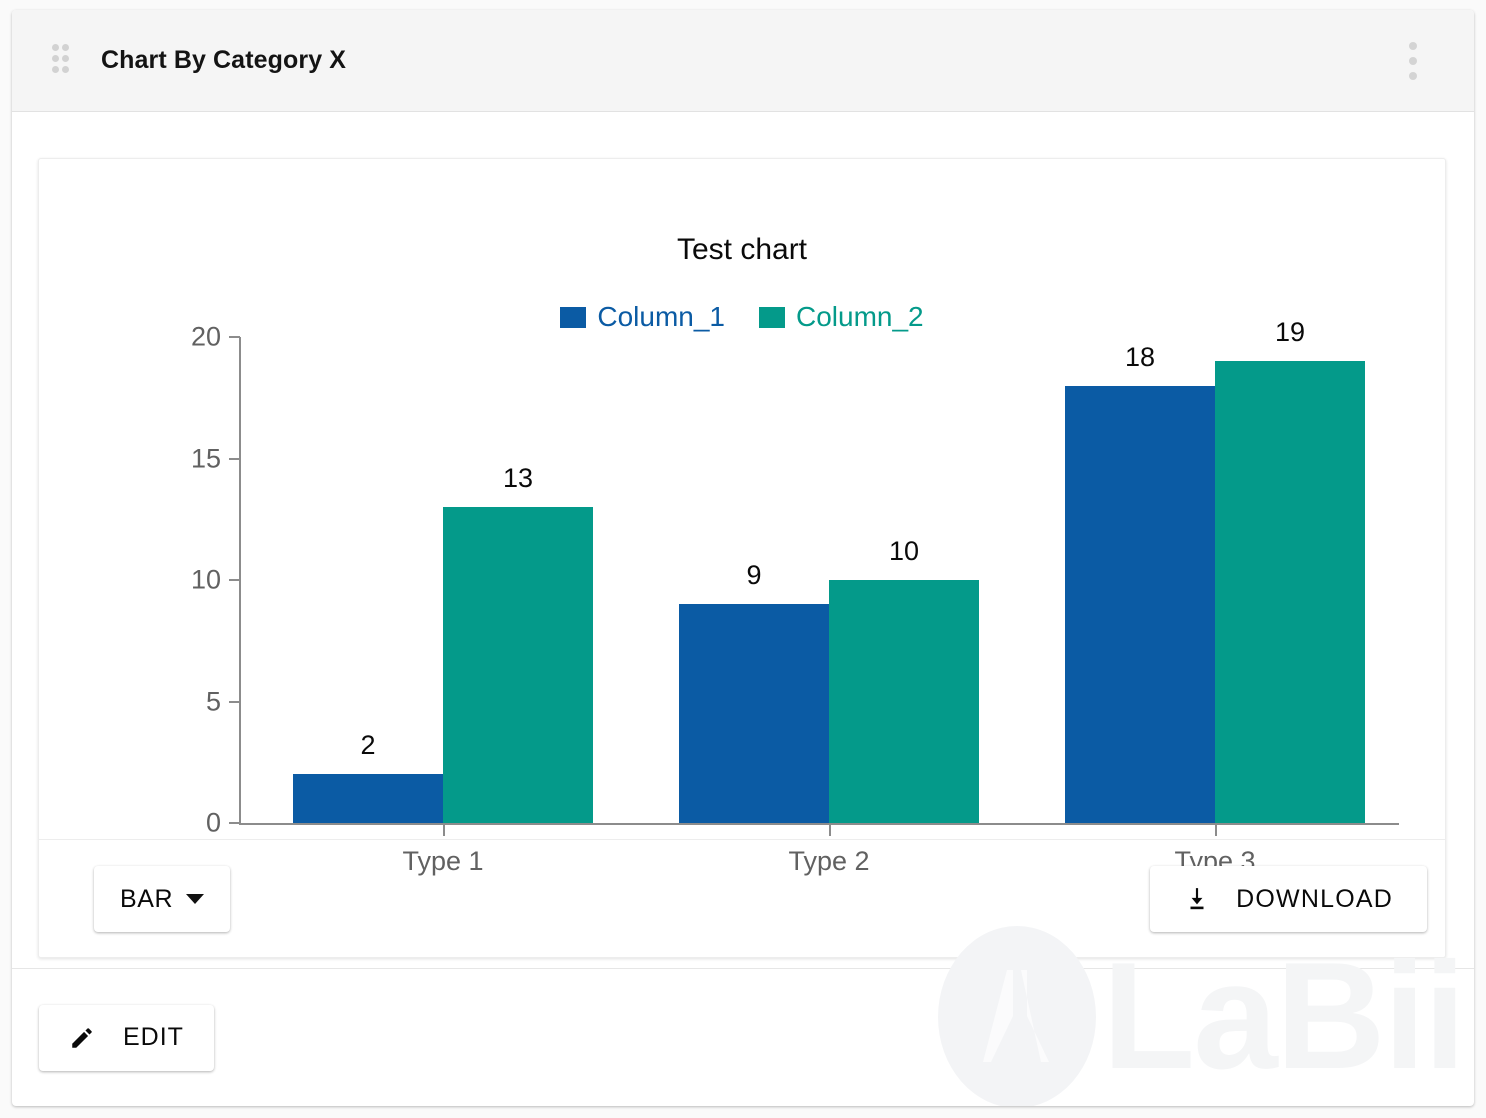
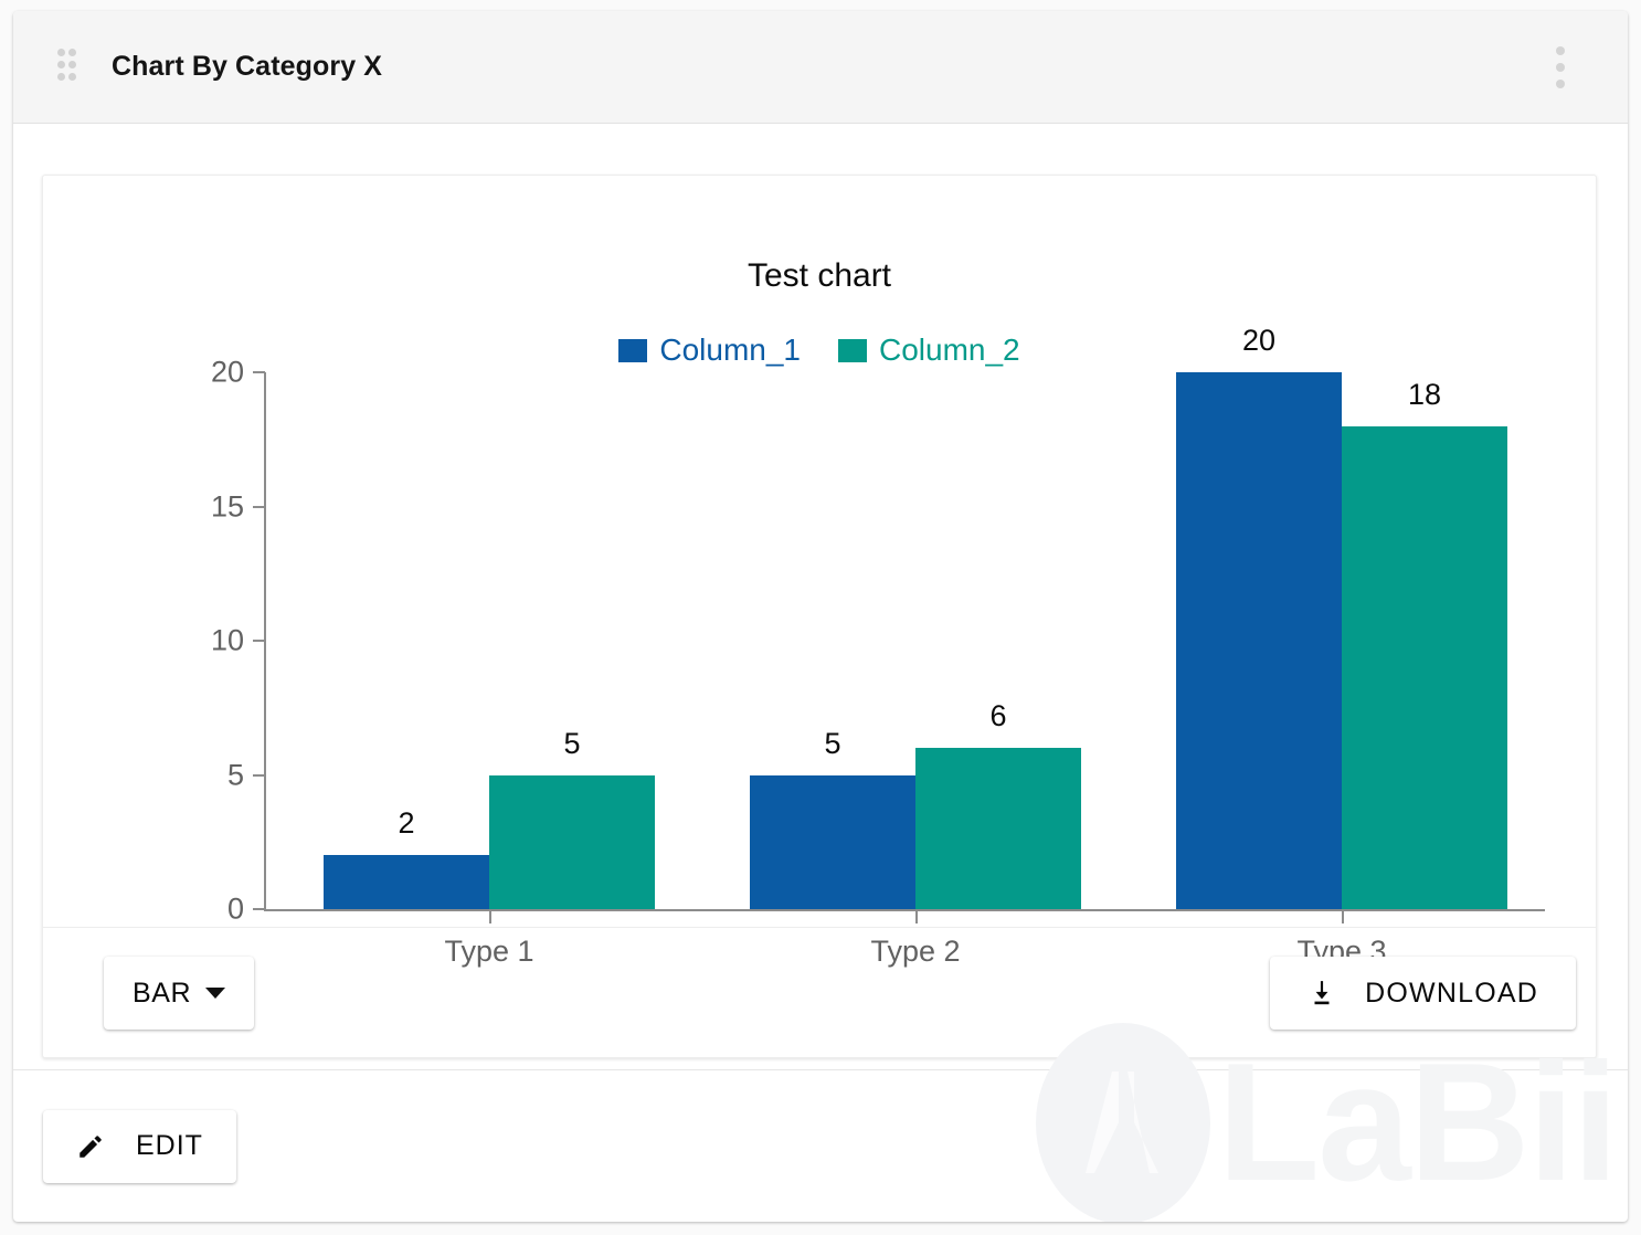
Column_2/Type 1: 13 -> 5
Column_1/Type 2: 9 -> 5
Column_2/Type 2: 10 -> 6
Column_1/Type 3: 18 -> 20
Column_2/Type 3: 19 -> 18
